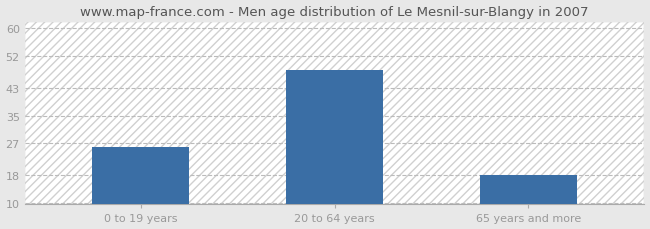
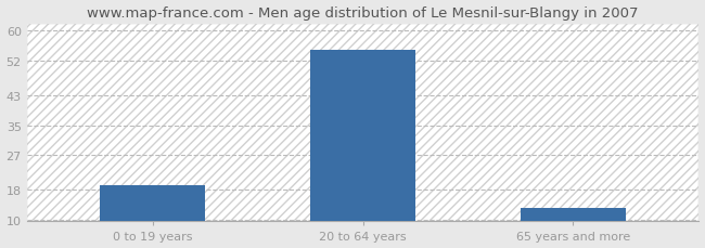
0 to 19 years: 26 -> 19
20 to 64 years: 48 -> 55
65 years and more: 18 -> 13
